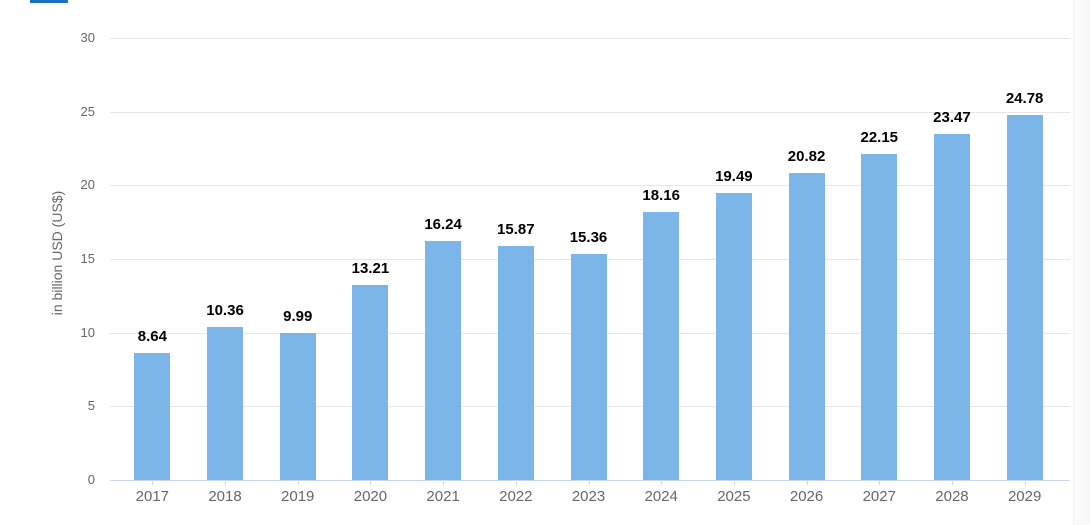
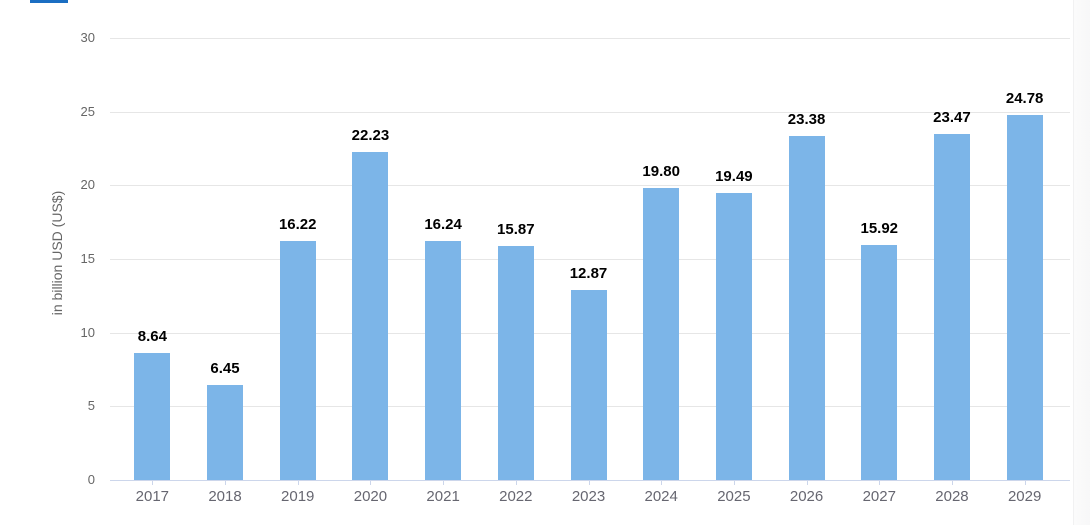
2018: 10.36 -> 6.45
2019: 9.99 -> 16.22
2020: 13.21 -> 22.23
2023: 15.36 -> 12.87
2024: 18.16 -> 19.80
2026: 20.82 -> 23.38
2027: 22.15 -> 15.92
